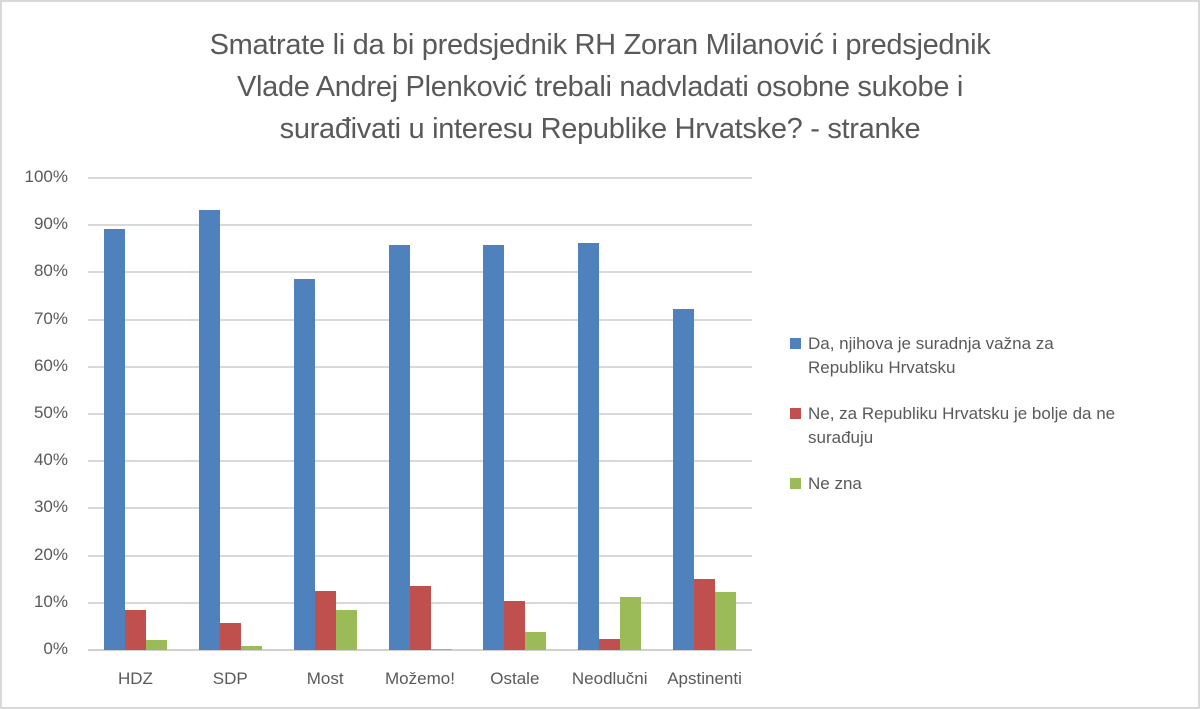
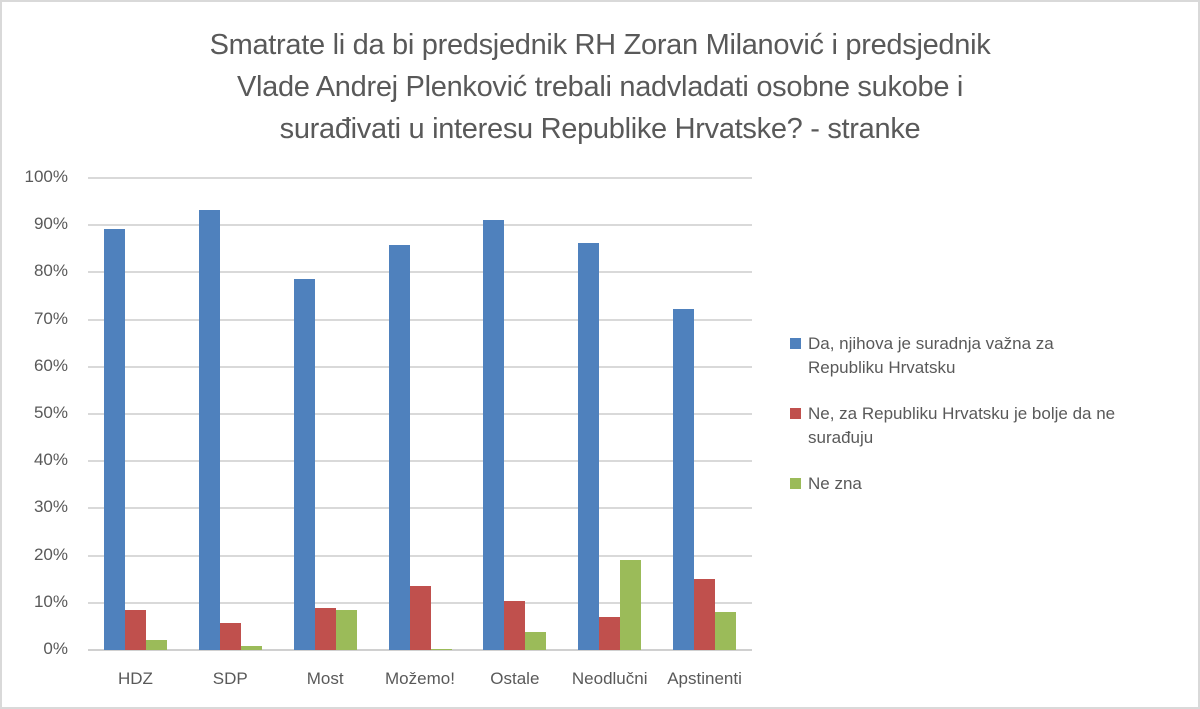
Ne, za Republiku Hrvatsku je bolje da ne surađuju/Most: 13% -> 9%
Da, njihova je suradnja važna za Republiku Hrvatsku/Ostale: 86% -> 91%
Ne, za Republiku Hrvatsku je bolje da ne surađuju/Neodlučni: 2% -> 7%
Ne zna/Neodlučni: 11% -> 19%
Ne zna/Apstinenti: 12% -> 8%
